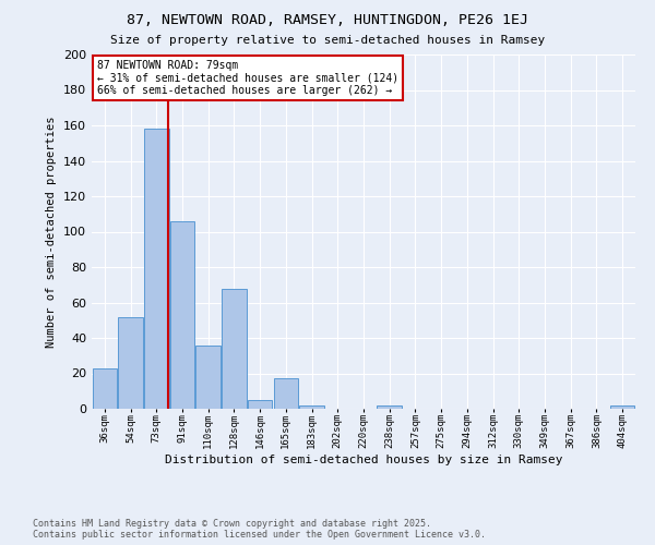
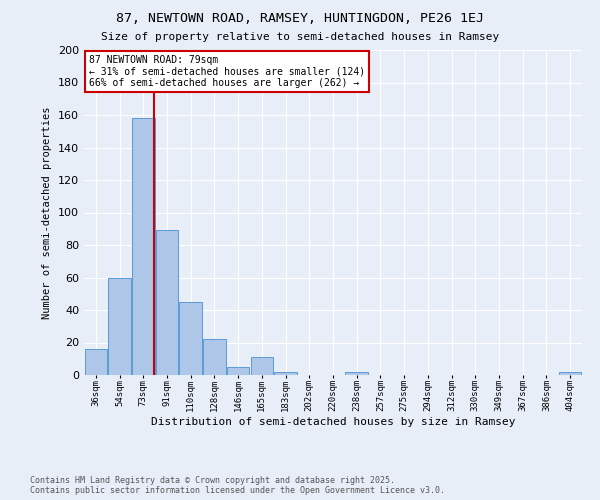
36sqm: 23 -> 16
54sqm: 52 -> 60
91sqm: 106 -> 89
110sqm: 36 -> 45
128sqm: 68 -> 22
165sqm: 17 -> 11
